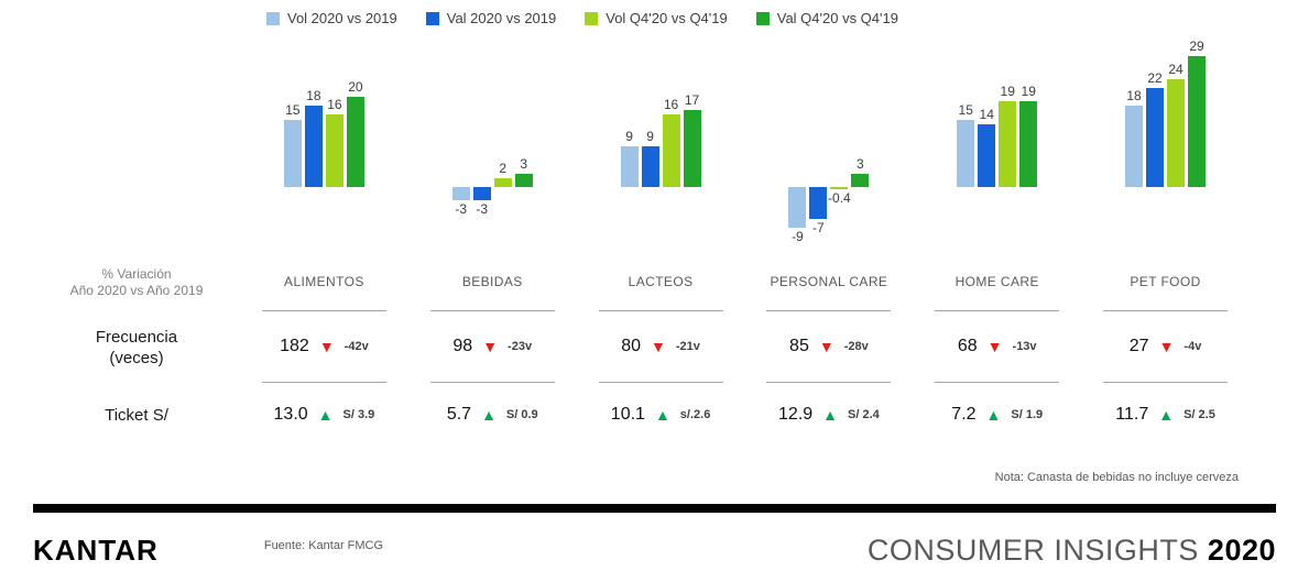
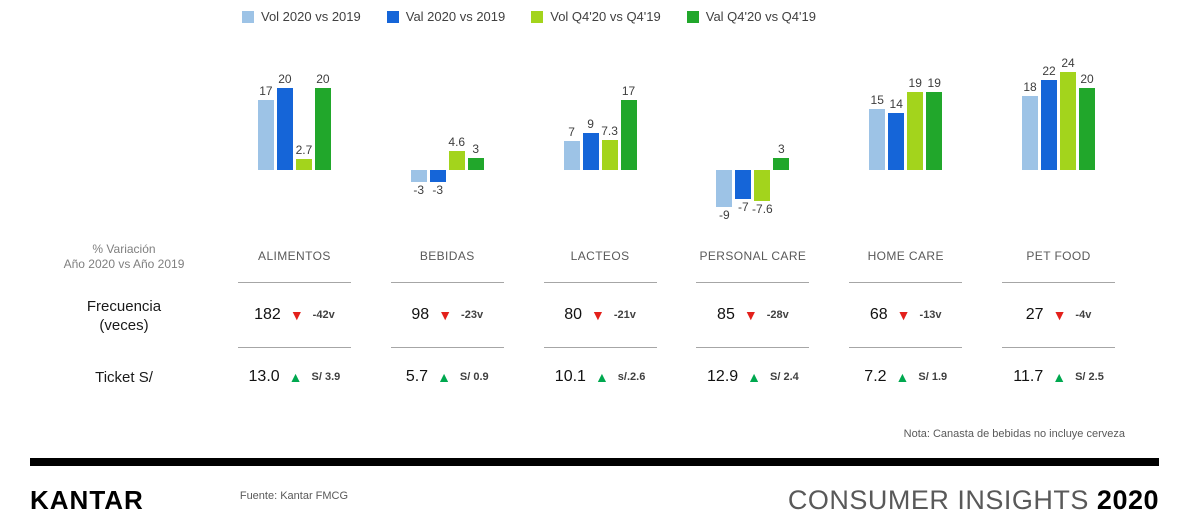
Vol 2020 vs 2019/ALIMENTOS: 15 -> 17
Val 2020 vs 2019/ALIMENTOS: 18 -> 20
Vol Q4'20 vs Q4'19/ALIMENTOS: 16 -> 2.7
Vol Q4'20 vs Q4'19/BEBIDAS: 2 -> 4.6
Vol 2020 vs 2019/LACTEOS: 9 -> 7
Vol Q4'20 vs Q4'19/LACTEOS: 16 -> 7.3
Vol Q4'20 vs Q4'19/PERSONAL CARE: -0.4 -> -7.6
Val Q4'20 vs Q4'19/PET FOOD: 29 -> 20
